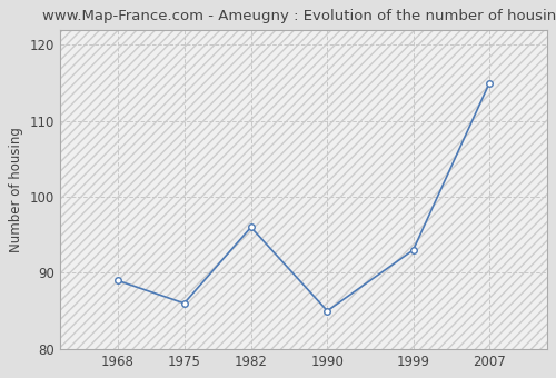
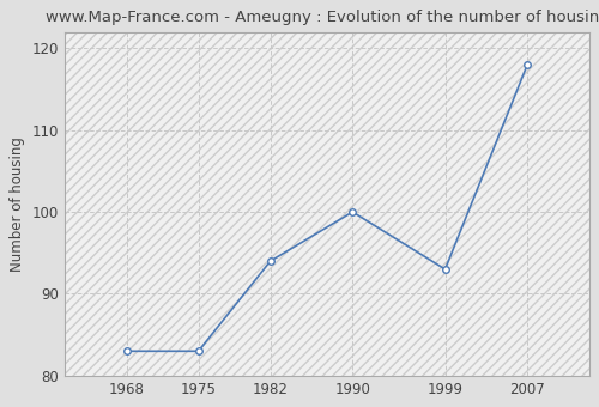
1968: 89 -> 83
1975: 86 -> 83
1982: 96 -> 94
1990: 85 -> 100
2007: 115 -> 118
